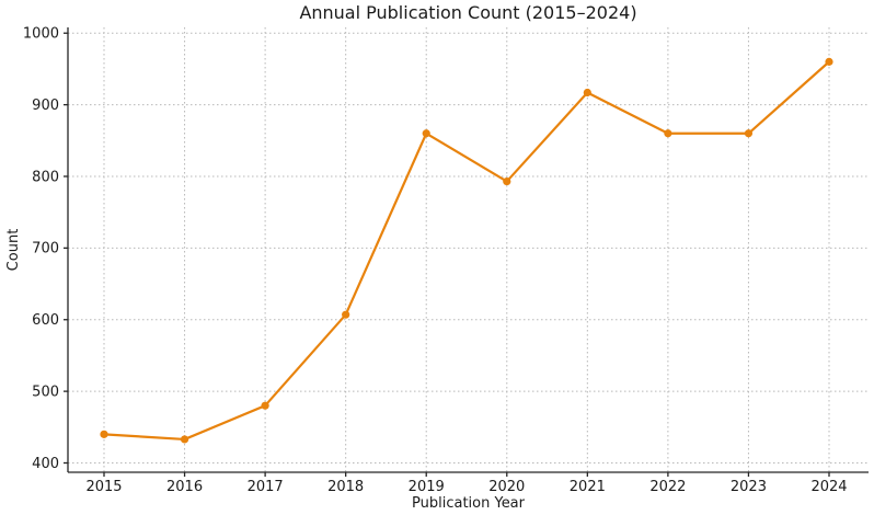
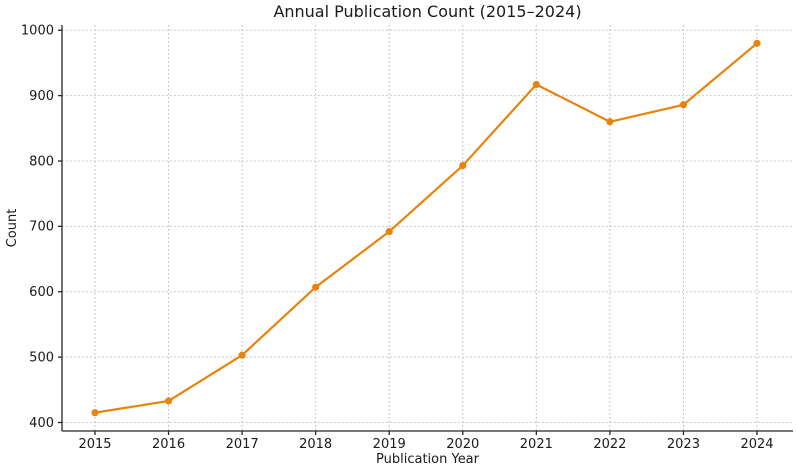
2015: 440 -> 420
2017: 480 -> 500
2019: 860 -> 690
2023: 860 -> 890
2024: 960 -> 980
